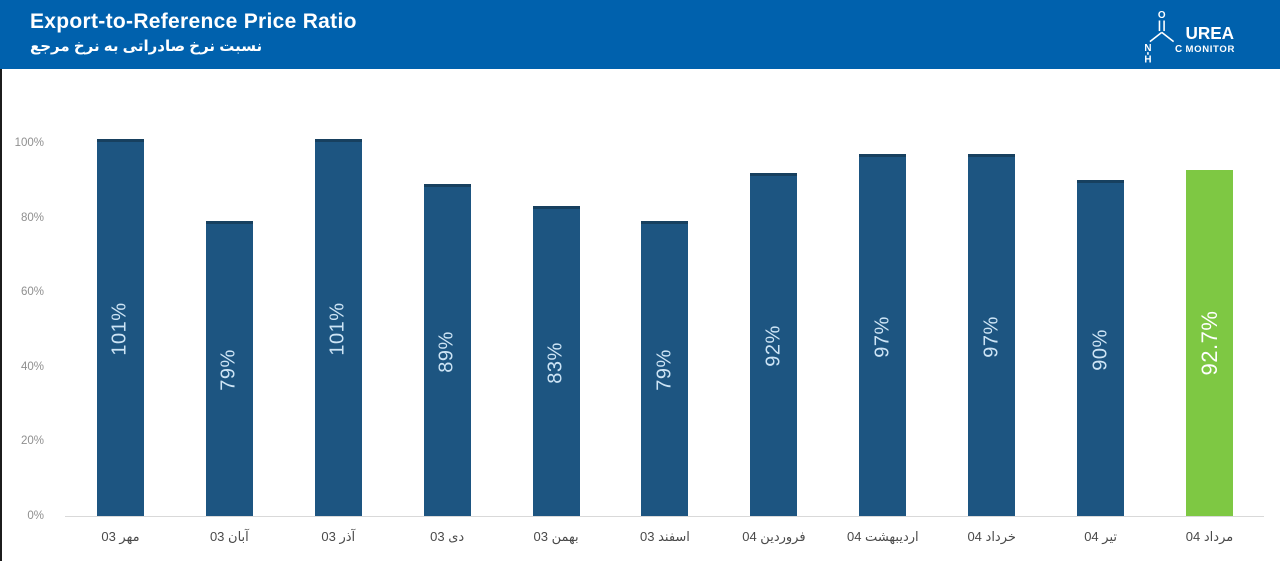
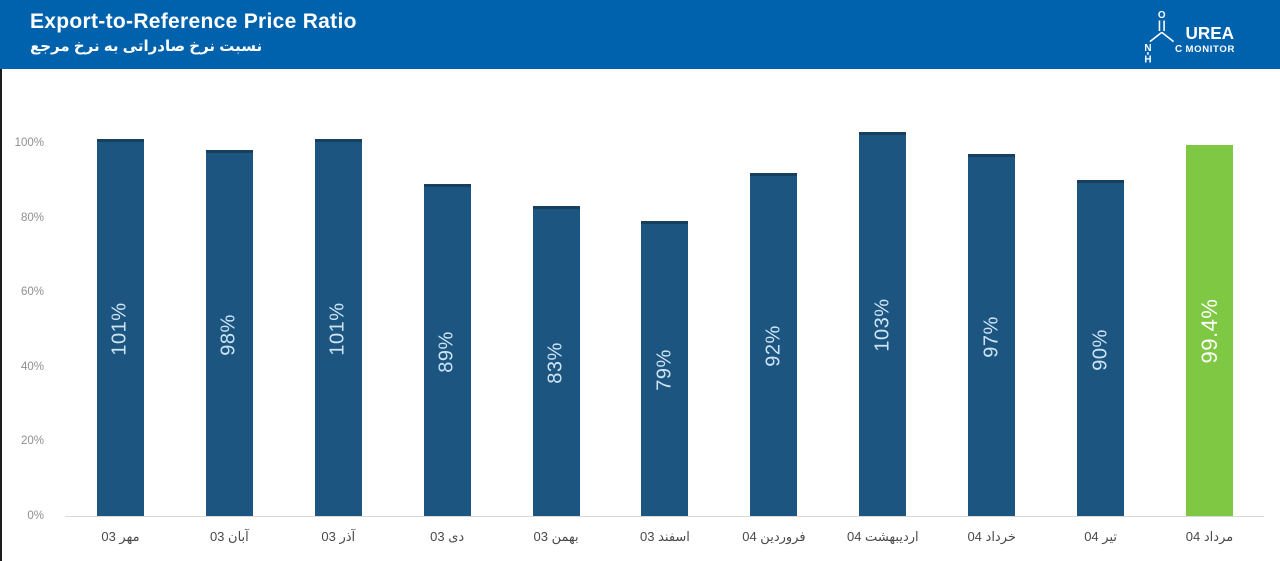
آبان 03: 79% -> 98%
اردیبهشت 04: 97% -> 103%
مرداد 04: 92.7% -> 99.4%
